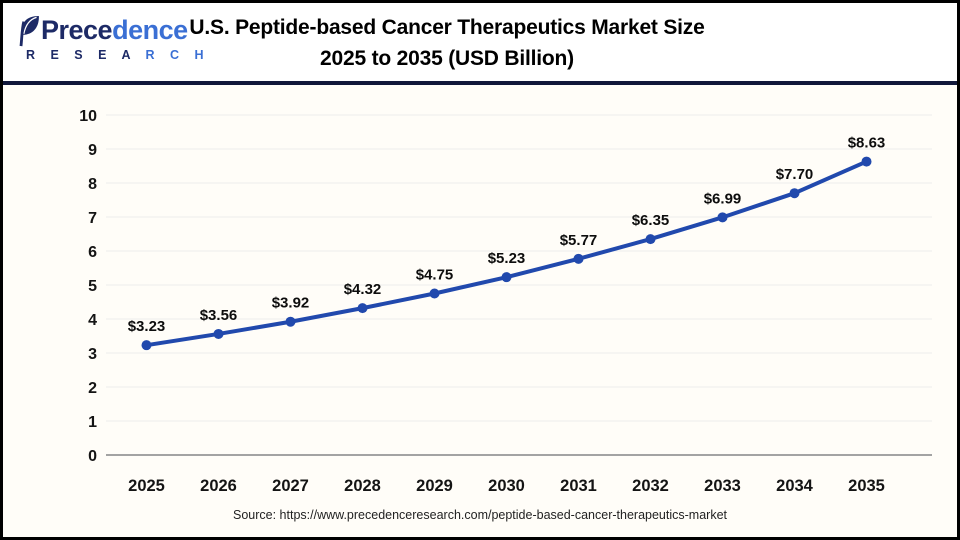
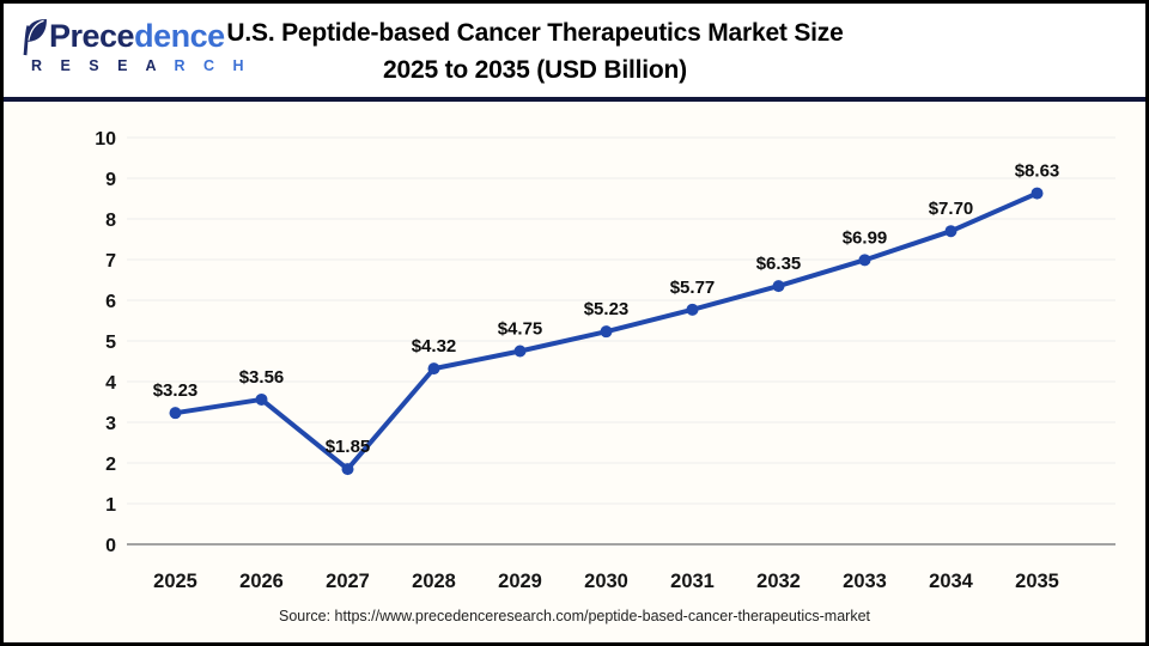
2027: $3.92 -> $1.85
